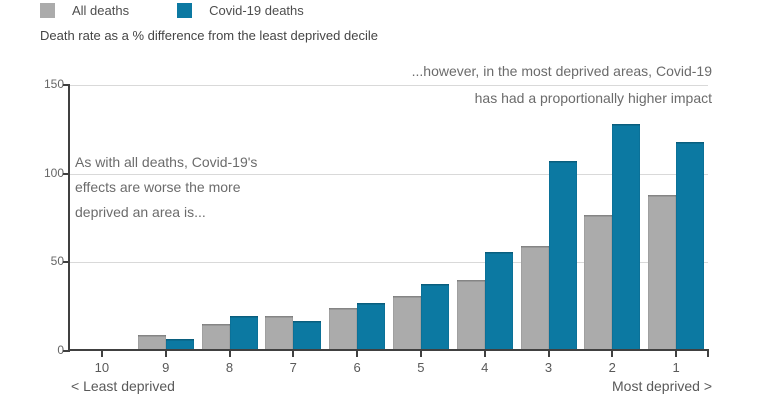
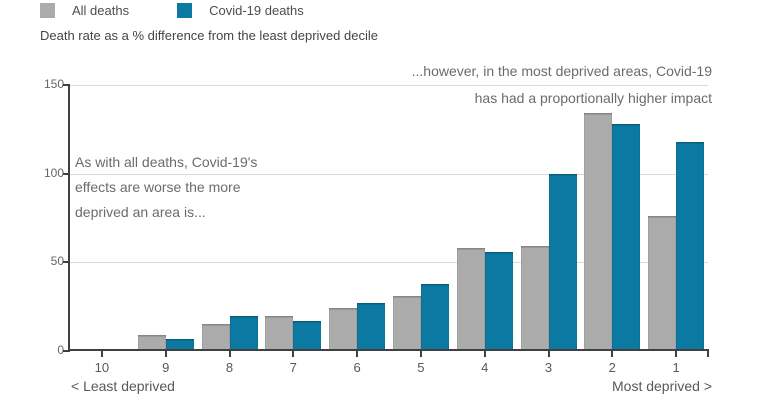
All deaths/4: 40 -> 58
Covid-19 deaths/3: 107 -> 100
All deaths/2: 77 -> 134
All deaths/1: 88 -> 76
